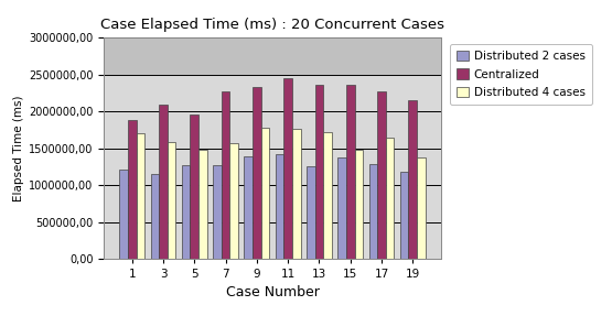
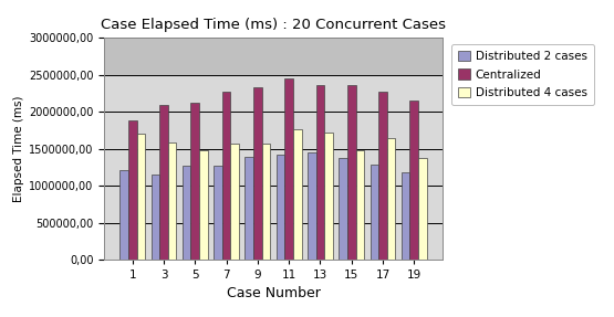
Centralized/5: 1960000 -> 2120000
Distributed 4 cases/9: 1780000 -> 1570000
Distributed 2 cases/13: 1260000 -> 1450000
